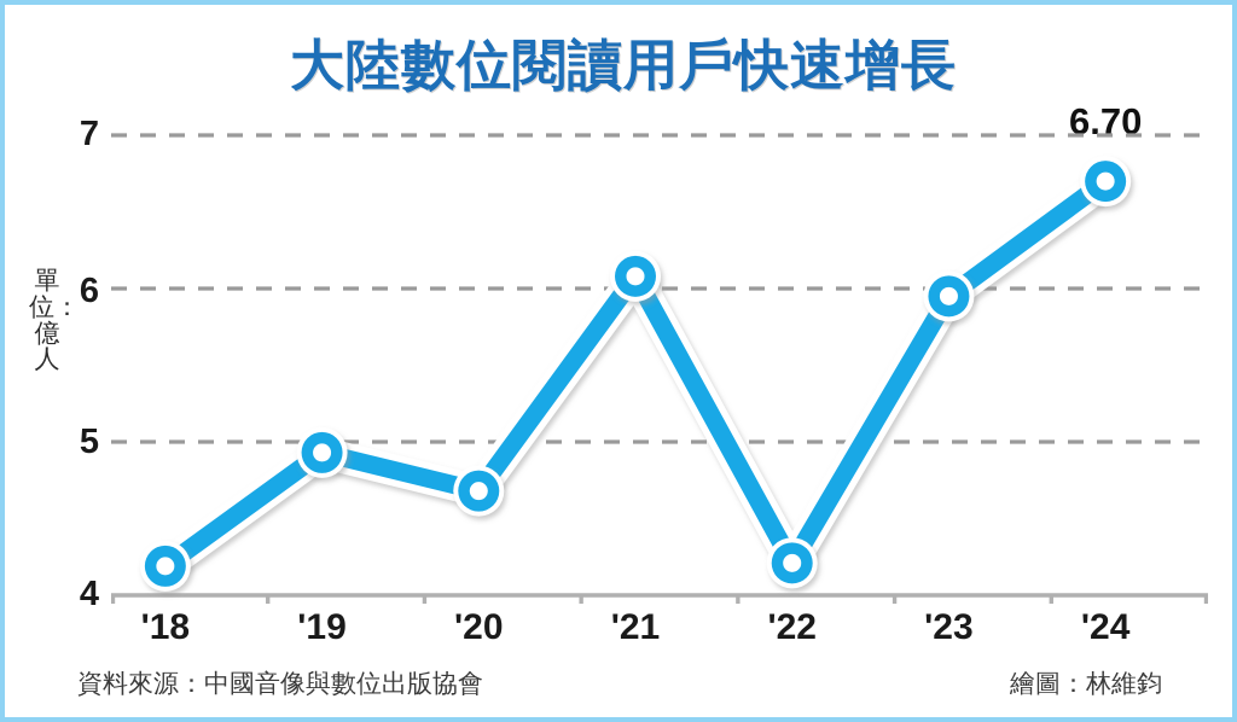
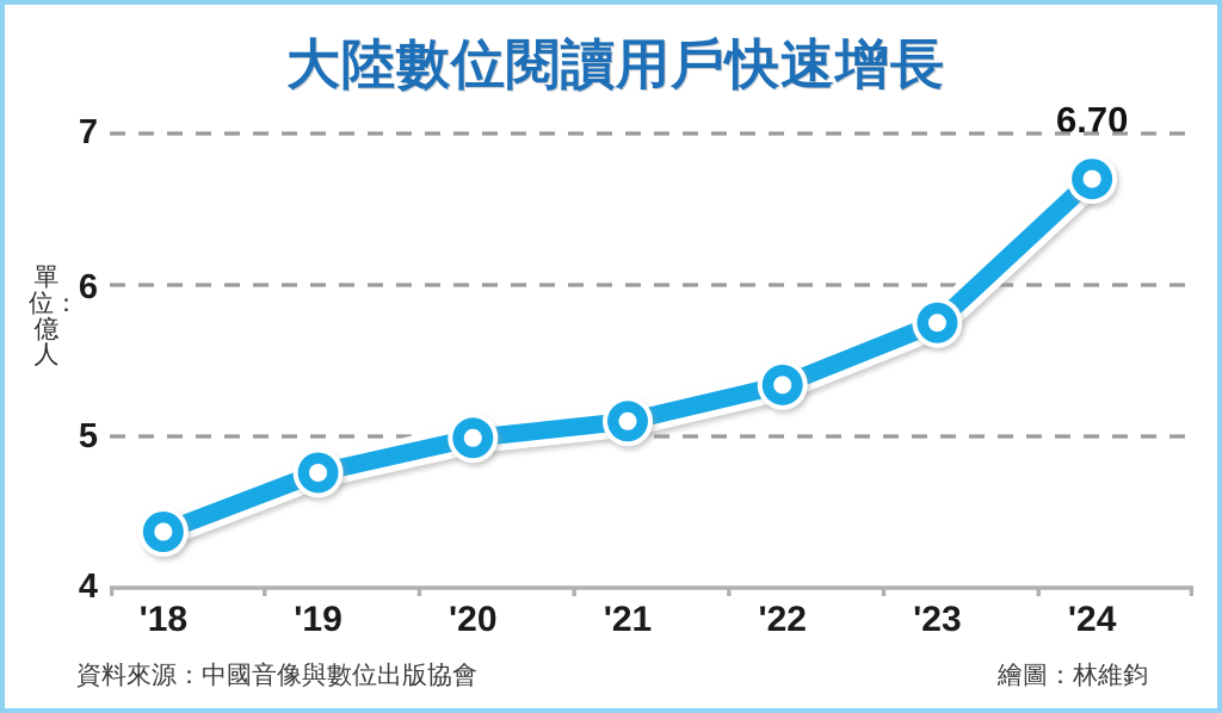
'18: 4.19 -> 4.37
'19: 4.93 -> 4.76
'20: 4.68 -> 4.99
'21: 6.08 -> 5.10
'22: 4.21 -> 5.34
'23: 5.95 -> 5.75
